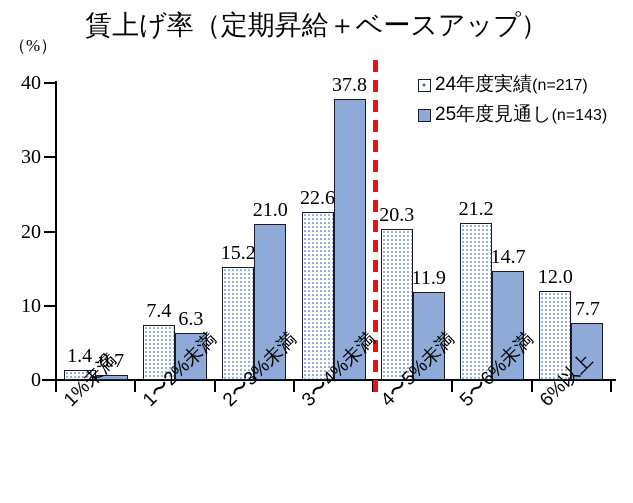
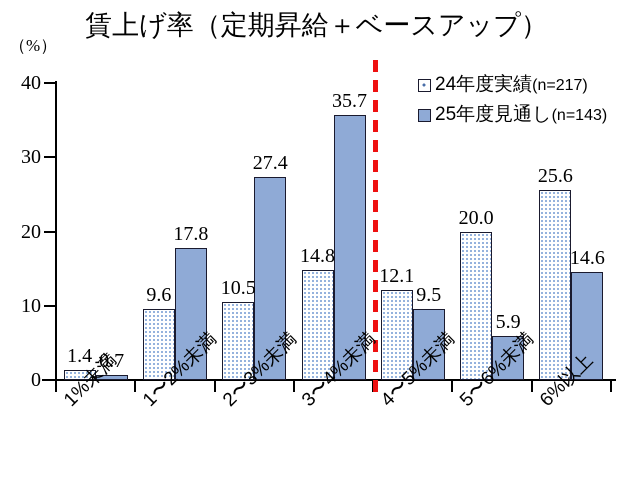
24年度実績(n=217)/1〜2%未満: 7.4 -> 9.6
25年度見通し(n=143)/1〜2%未満: 6.3 -> 17.8
24年度実績(n=217)/2〜3%未満: 15.2 -> 10.5
25年度見通し(n=143)/2〜3%未満: 21.0 -> 27.4
24年度実績(n=217)/3〜4%未満: 22.6 -> 14.8
25年度見通し(n=143)/3〜4%未満: 37.8 -> 35.7
24年度実績(n=217)/4〜5%未満: 20.3 -> 12.1
25年度見通し(n=143)/4〜5%未満: 11.9 -> 9.5
24年度実績(n=217)/5〜6%未満: 21.2 -> 20.0
25年度見通し(n=143)/5〜6%未満: 14.7 -> 5.9
24年度実績(n=217)/6%以上: 12.0 -> 25.6
25年度見通し(n=143)/6%以上: 7.7 -> 14.6
